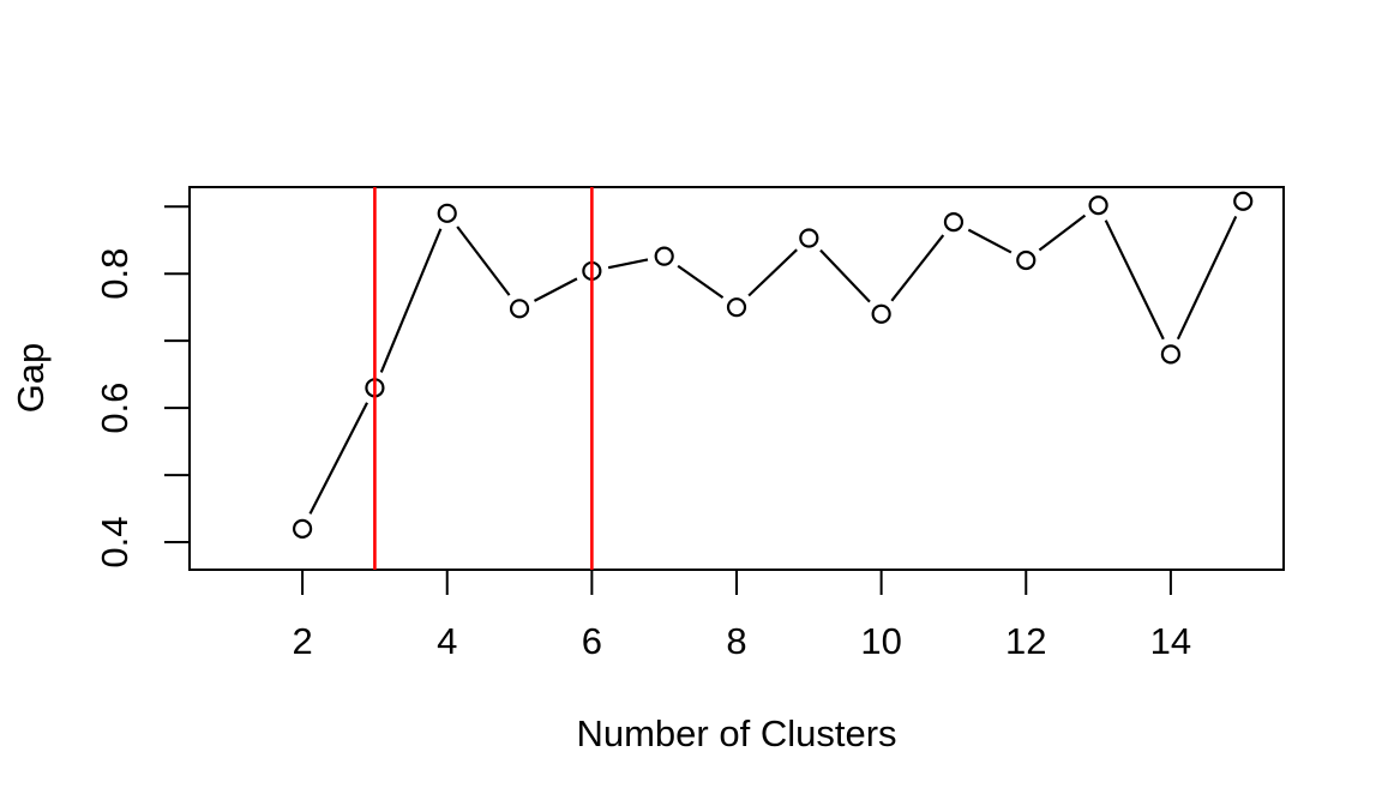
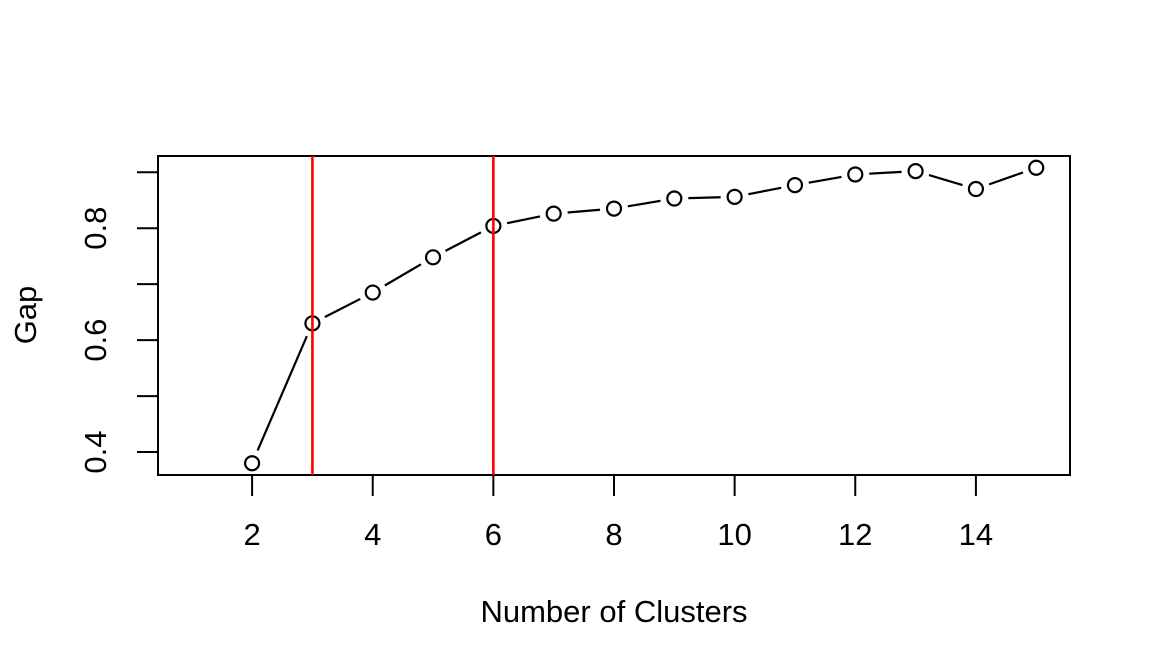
2: 0.42 -> 0.38
4: 0.89 -> 0.69
8: 0.75 -> 0.83
10: 0.74 -> 0.86
12: 0.82 -> 0.90
14: 0.68 -> 0.87
